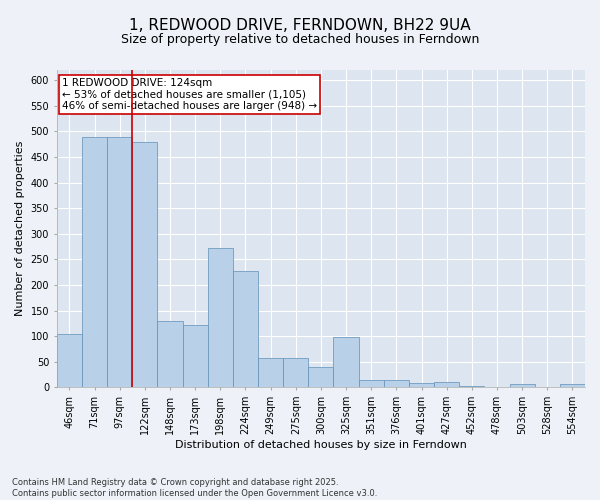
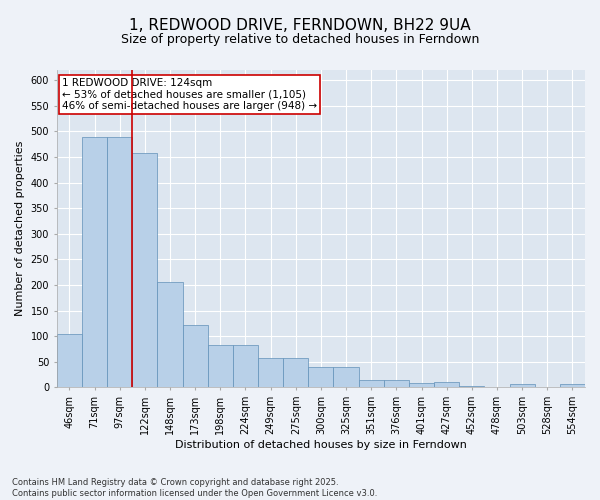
122sqm: 480 -> 457
148sqm: 130 -> 206
198sqm: 272 -> 82
224sqm: 228 -> 82
325sqm: 98 -> 40
